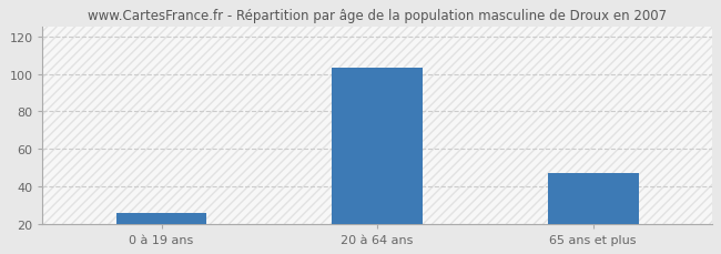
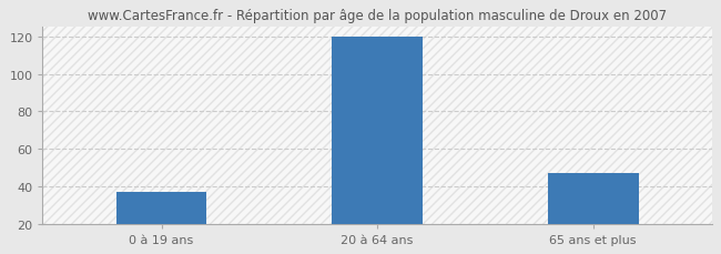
0 à 19 ans: 26 -> 37
20 à 64 ans: 103 -> 120
